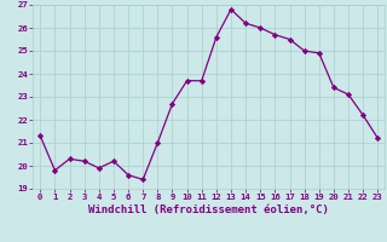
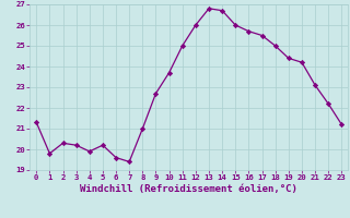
11: 23.7 -> 25.0
12: 25.6 -> 26.0
14: 26.2 -> 26.7
19: 24.9 -> 24.4
20: 23.4 -> 24.2
